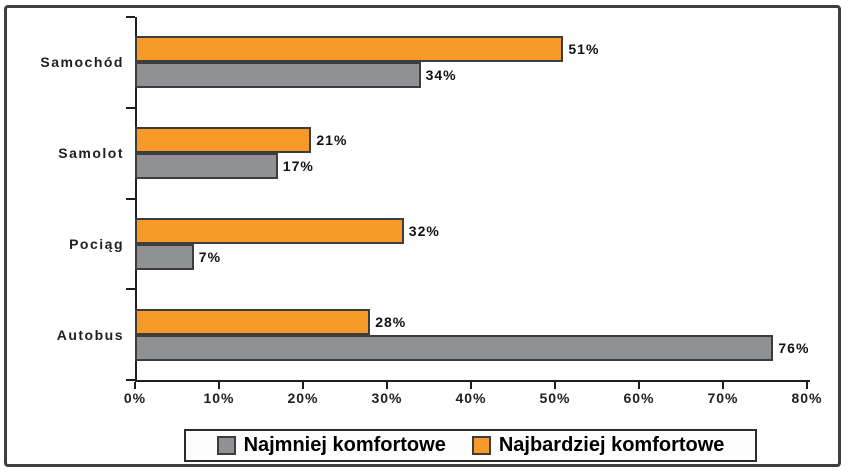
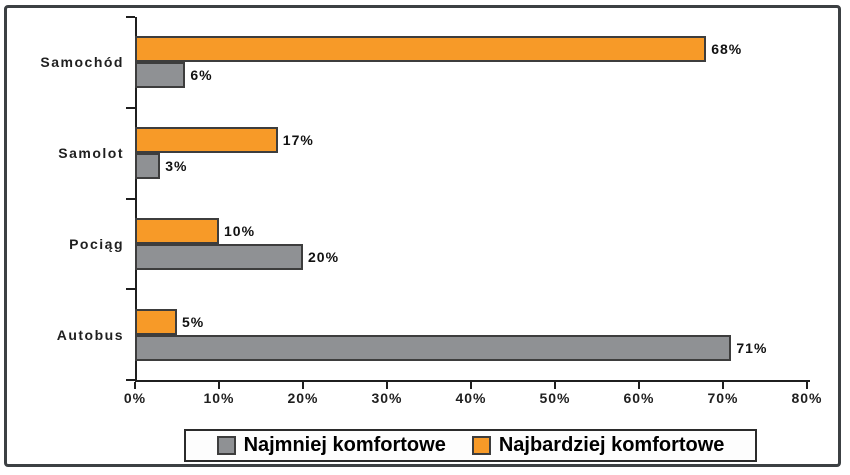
Najbardziej komfortowe/Samochód: 51% -> 68%
Najmniej komfortowe/Samochód: 34% -> 6%
Najbardziej komfortowe/Samolot: 21% -> 17%
Najmniej komfortowe/Samolot: 17% -> 3%
Najbardziej komfortowe/Pociąg: 32% -> 10%
Najmniej komfortowe/Pociąg: 7% -> 20%
Najbardziej komfortowe/Autobus: 28% -> 5%
Najmniej komfortowe/Autobus: 76% -> 71%
